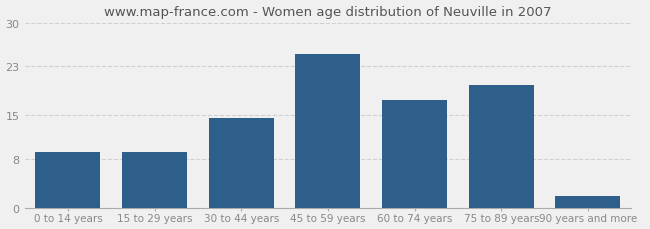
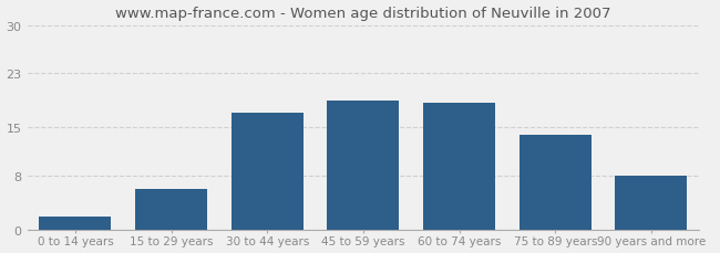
0 to 14 years: 9.0 -> 2.0
15 to 29 years: 9.0 -> 6.0
30 to 44 years: 14.5 -> 17.2
45 to 59 years: 25.0 -> 19.0
60 to 74 years: 17.5 -> 18.6
75 to 89 years: 20.0 -> 14.0
90 years and more: 2.0 -> 8.0
